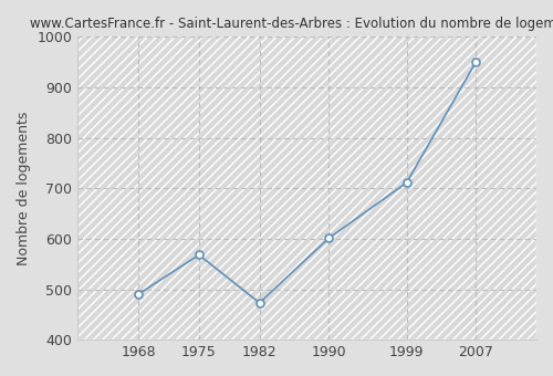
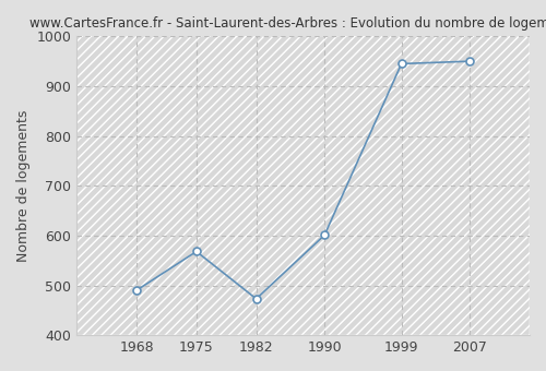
1999: 711 -> 945
